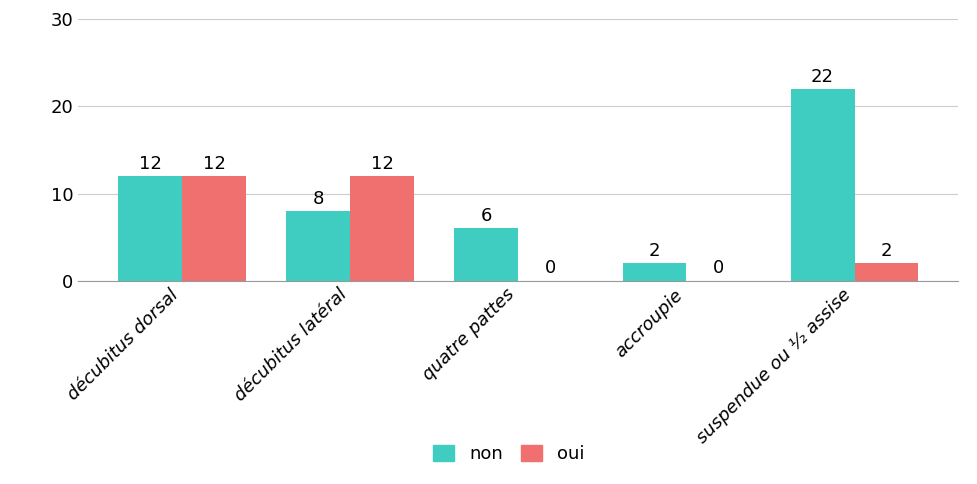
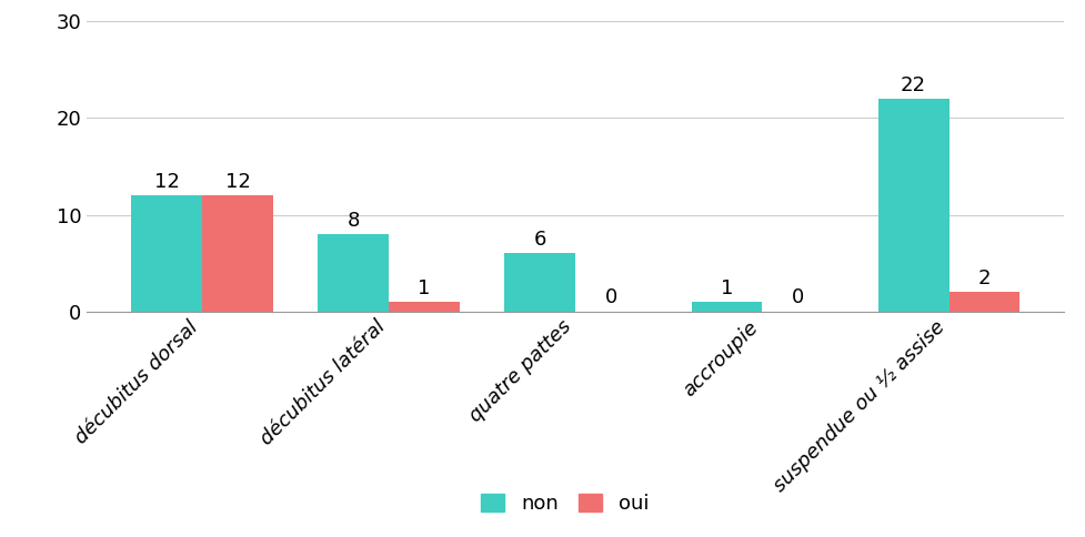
oui/décubitus latéral: 12 -> 1
non/accroupie: 2 -> 1
